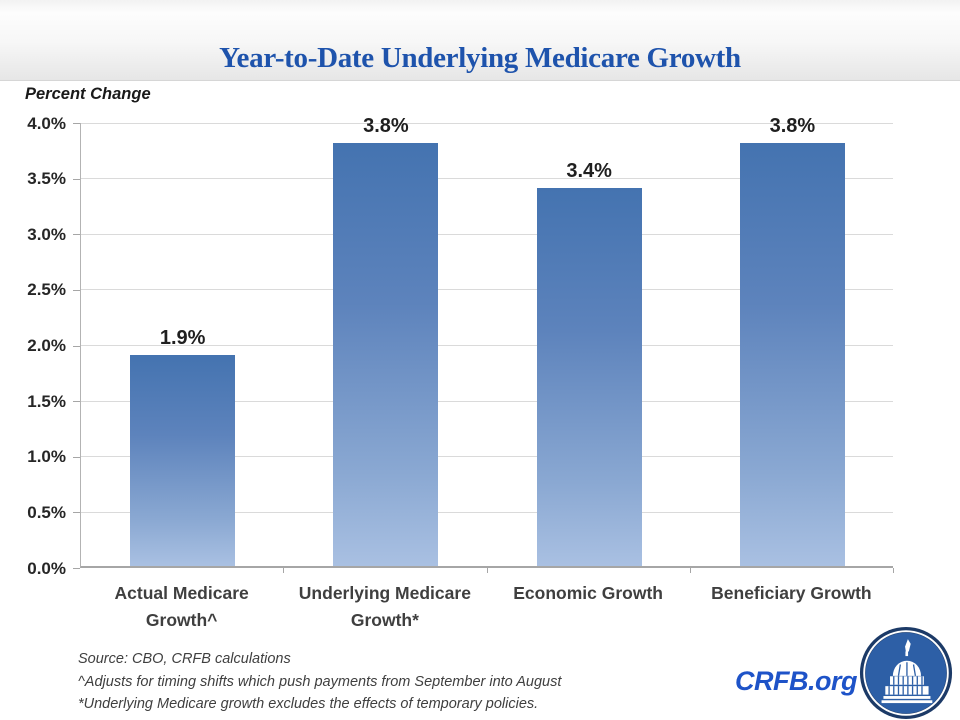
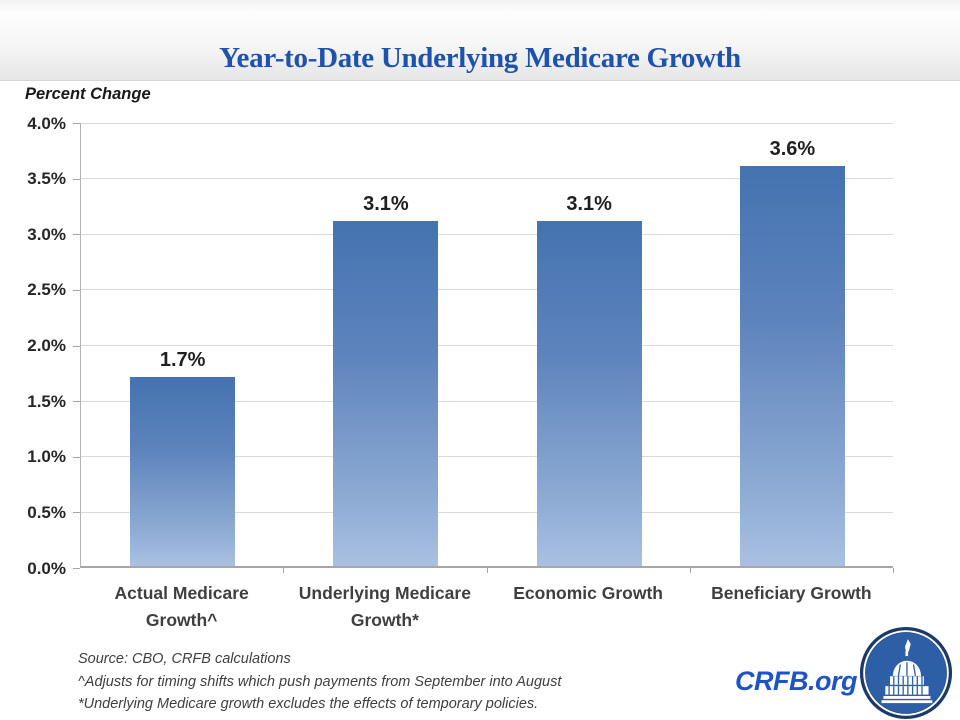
Actual Medicare Growth^: 1.9% -> 1.7%
Underlying Medicare Growth*: 3.8% -> 3.1%
Economic Growth: 3.4% -> 3.1%
Beneficiary Growth: 3.8% -> 3.6%
